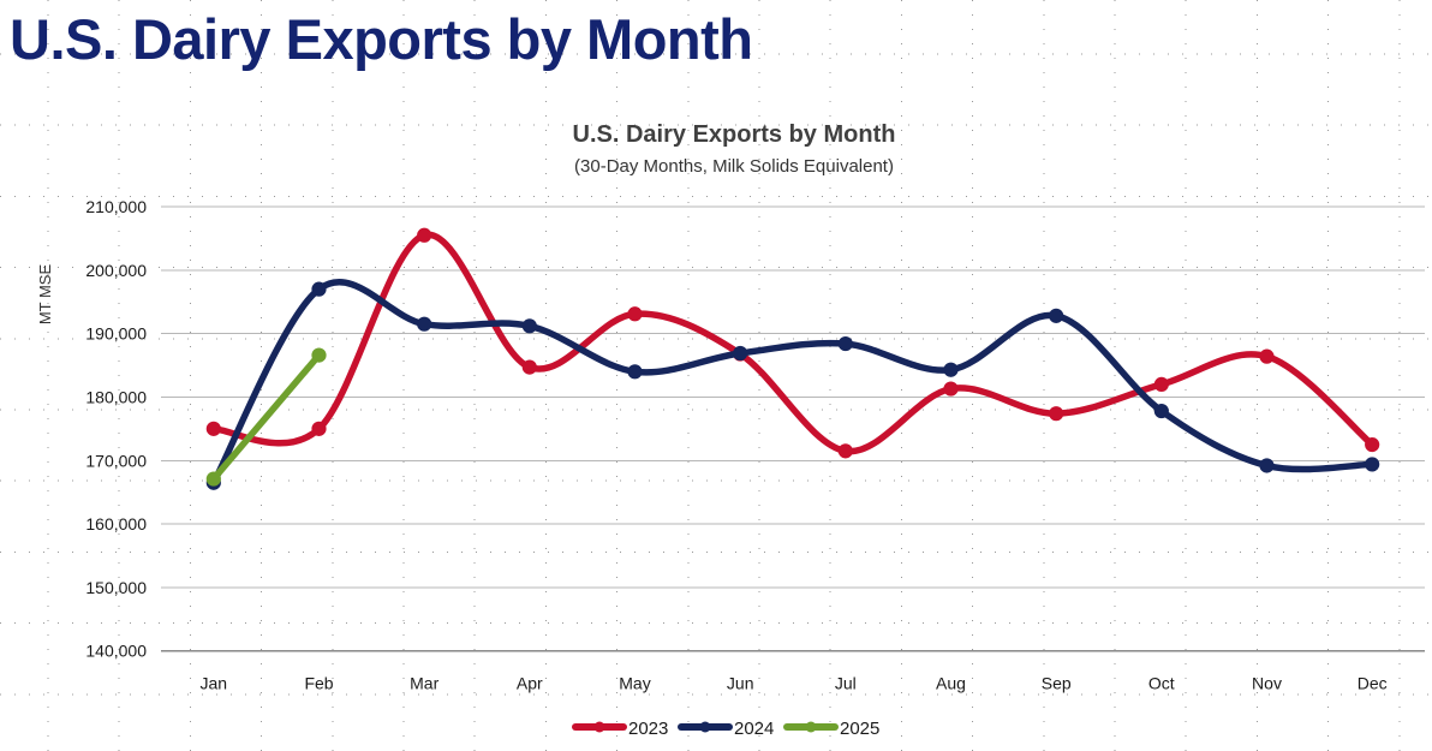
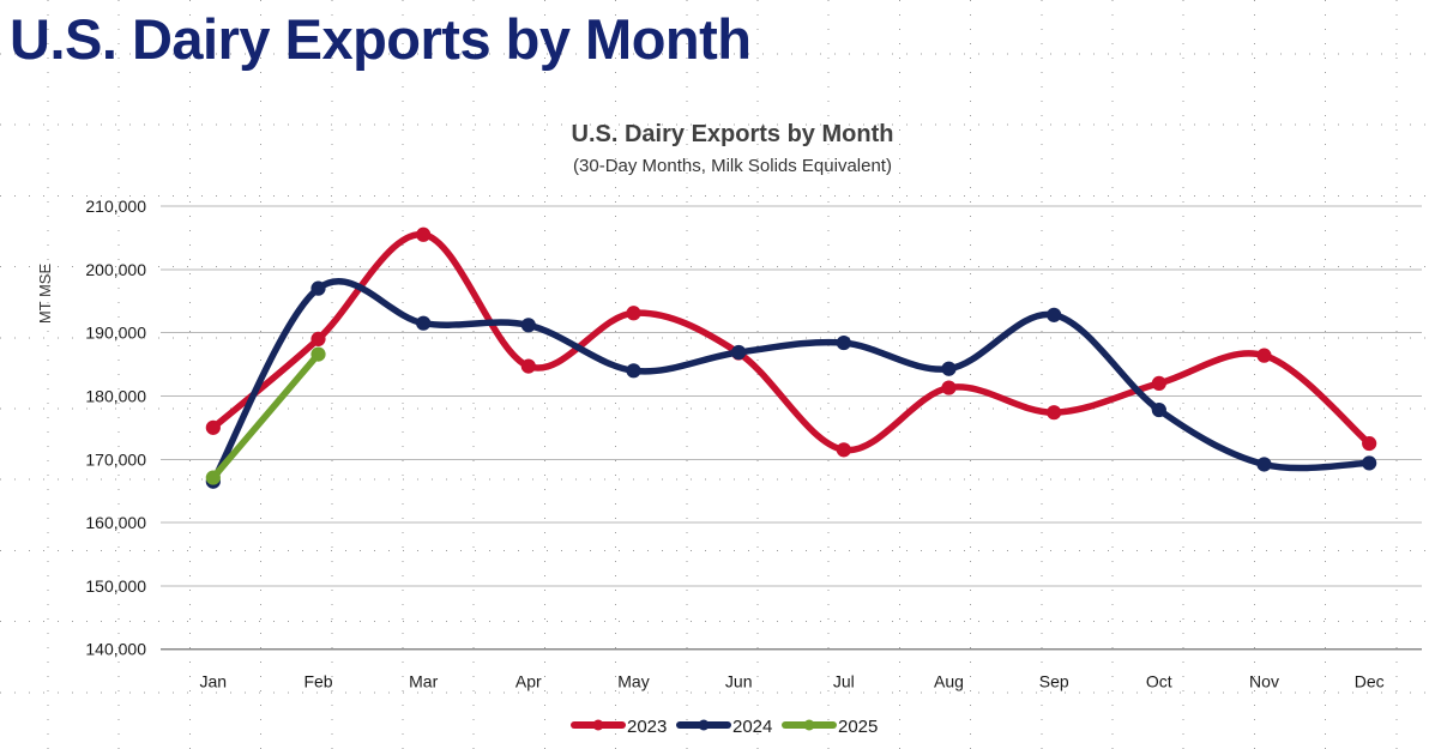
2023/Feb: 175000 -> 189000
